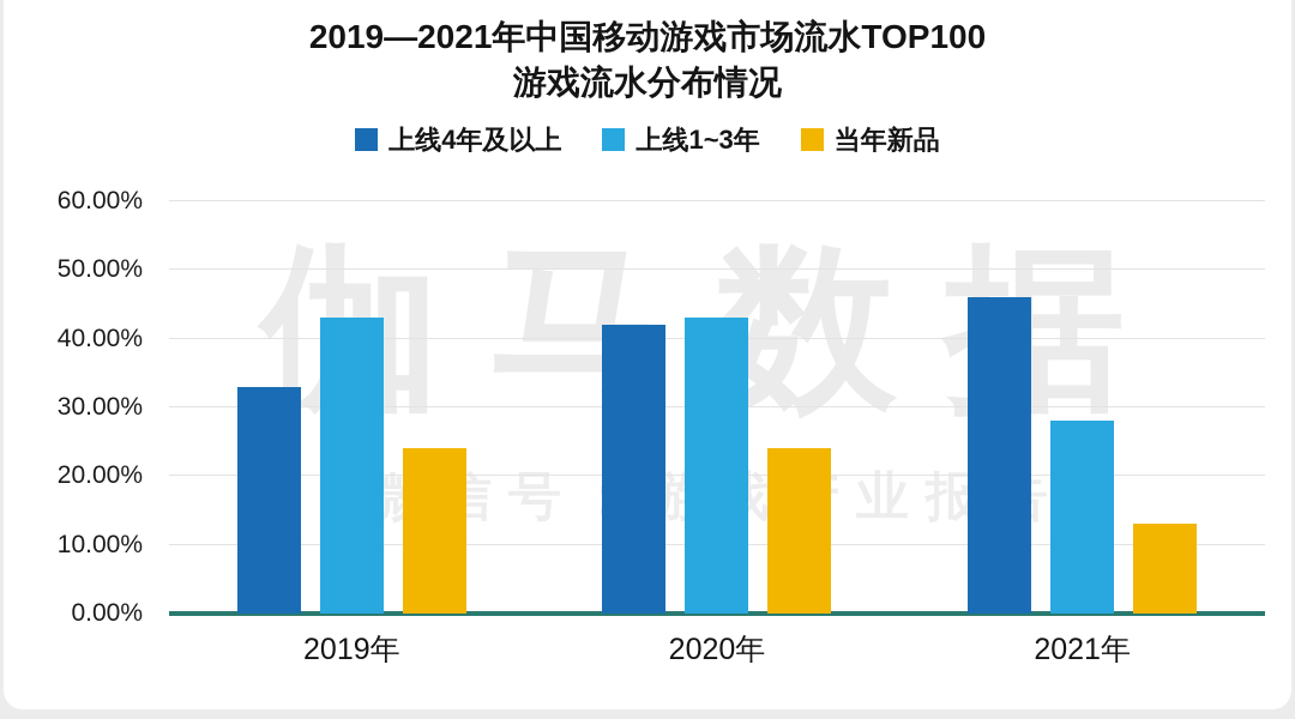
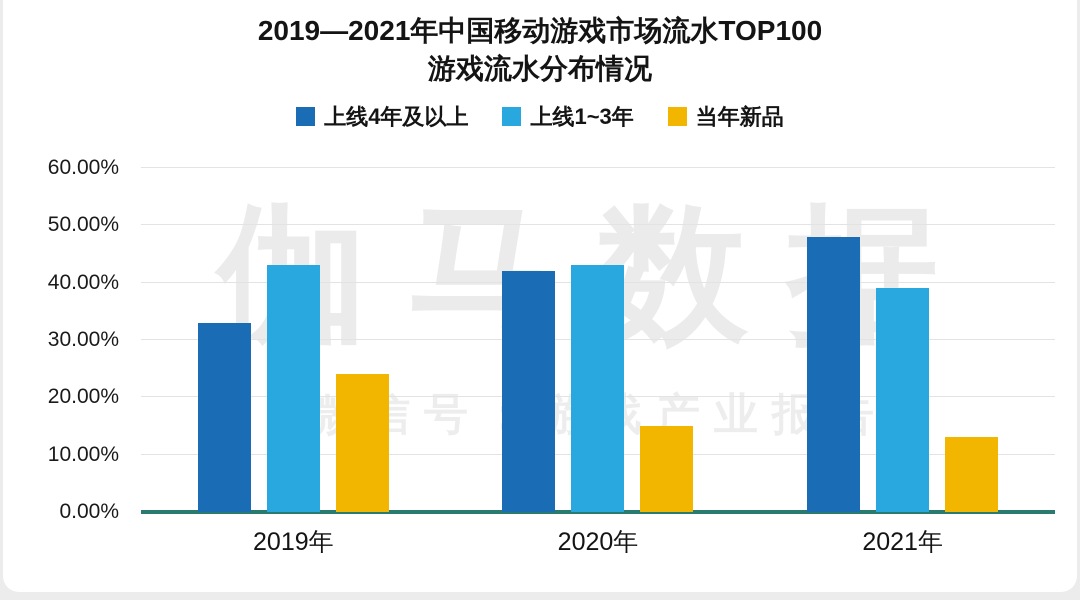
当年新品/2020年: 24% -> 15%
上线4年及以上/2021年: 46% -> 48%
上线1~3年/2021年: 28% -> 39%
